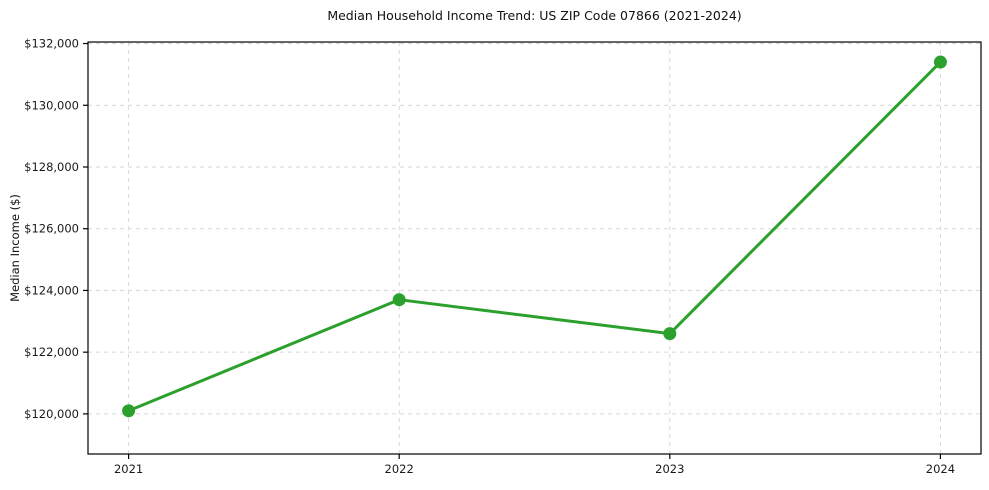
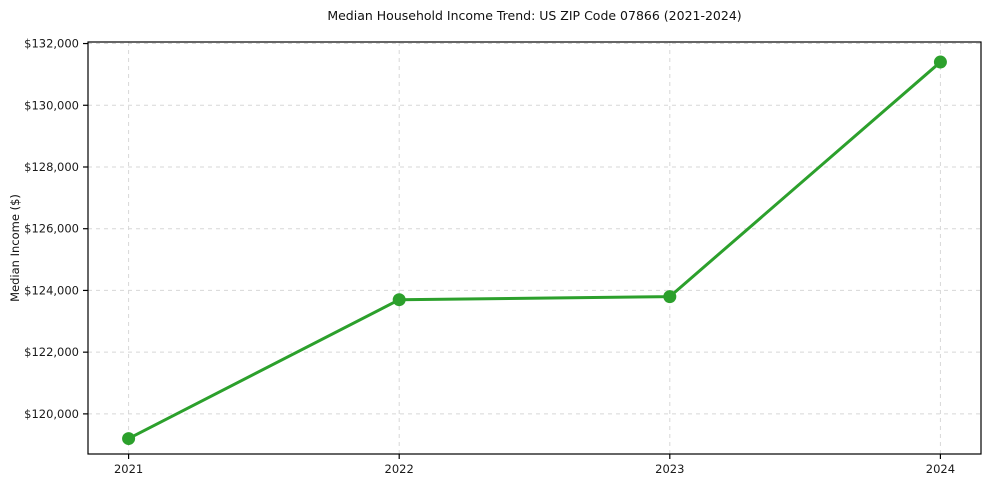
2021: $120100 -> $119200
2023: $122600 -> $123800
